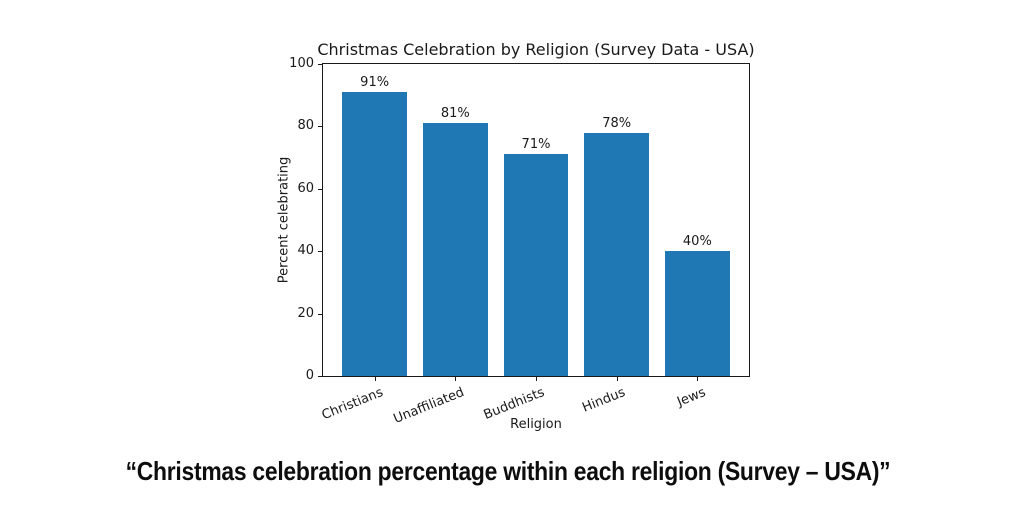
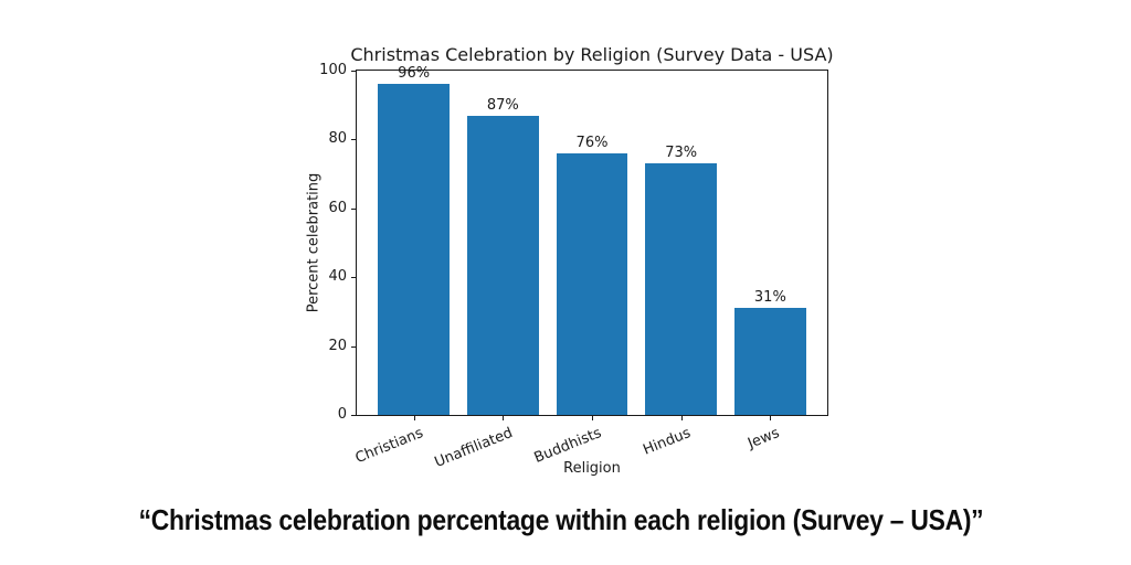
Christians: 91% -> 96%
Unaffiliated: 81% -> 87%
Buddhists: 71% -> 76%
Hindus: 78% -> 73%
Jews: 40% -> 31%
